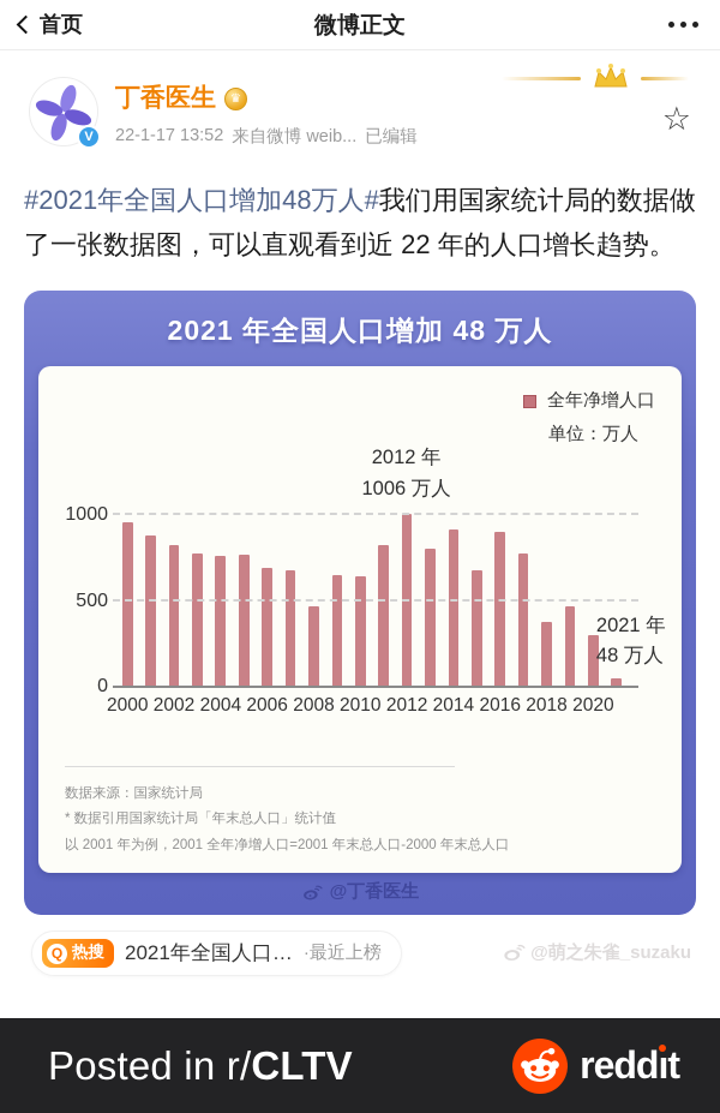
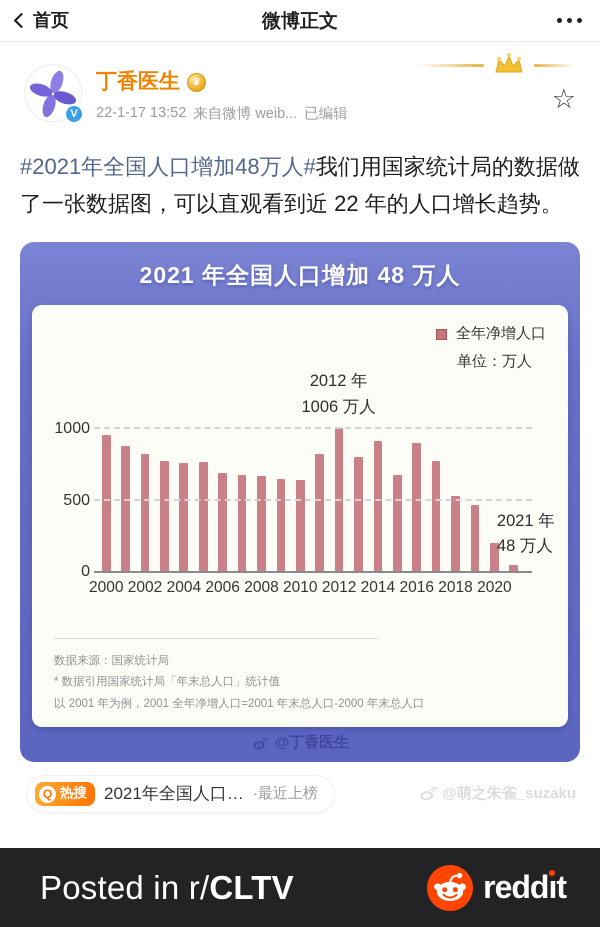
2008: 470 -> 670
2018: 380 -> 530
2020: 300 -> 200
